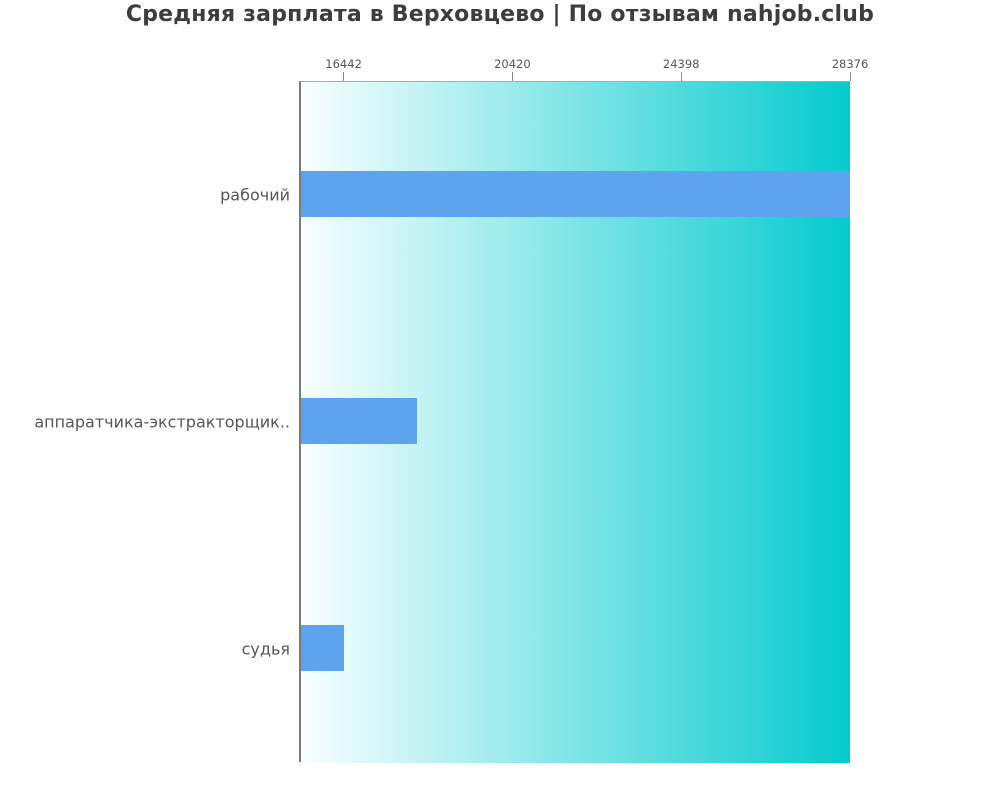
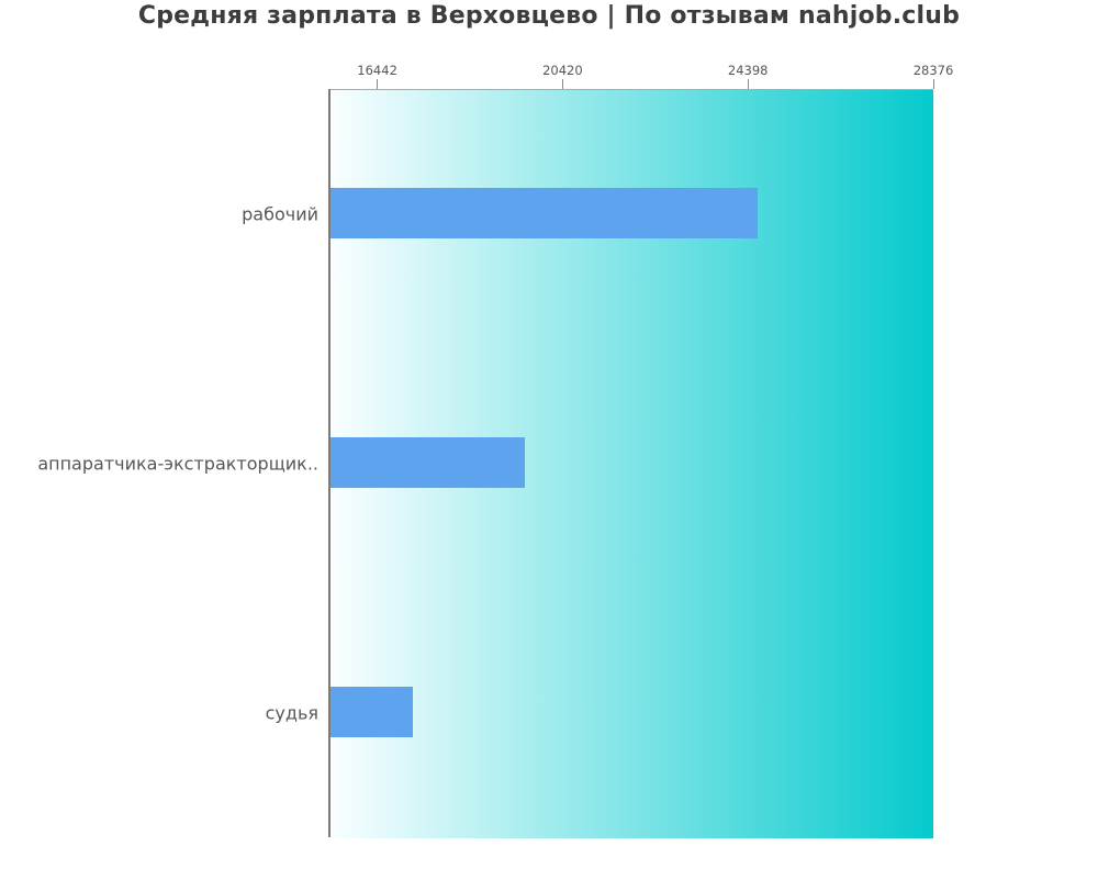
рабочий: 28400 -> 24600
аппаратчика-экстракторщик..: 18200 -> 19600
судья: 16400 -> 17200
